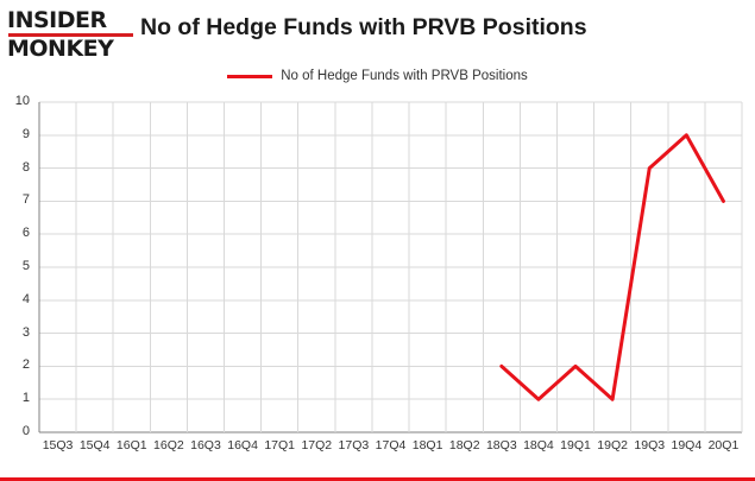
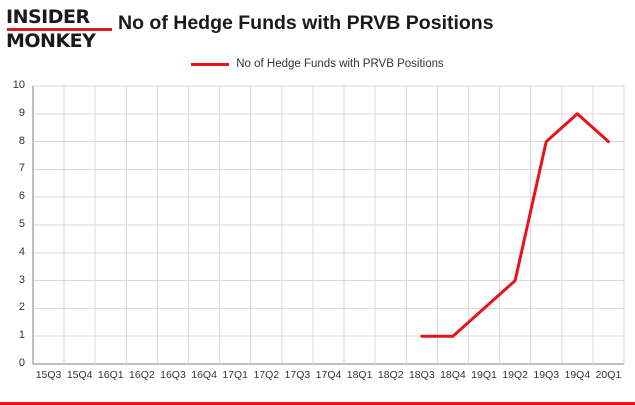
18Q3: 2 -> 1
19Q2: 1 -> 3
20Q1: 7 -> 8
